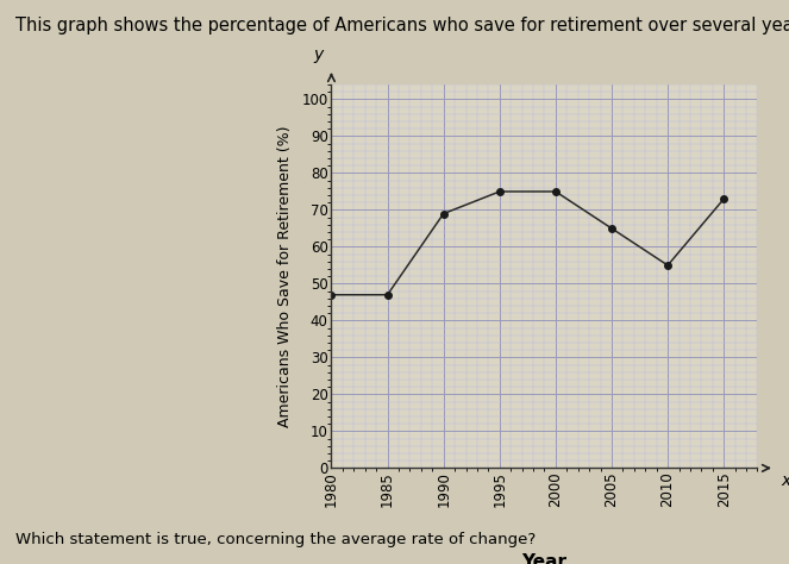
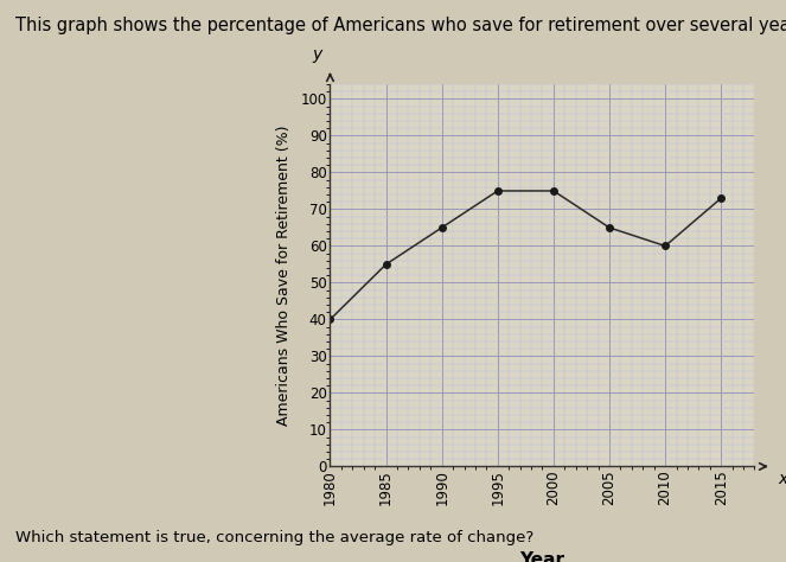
1980: 47 -> 40
1985: 47 -> 55
1990: 69 -> 65
2010: 55 -> 60
